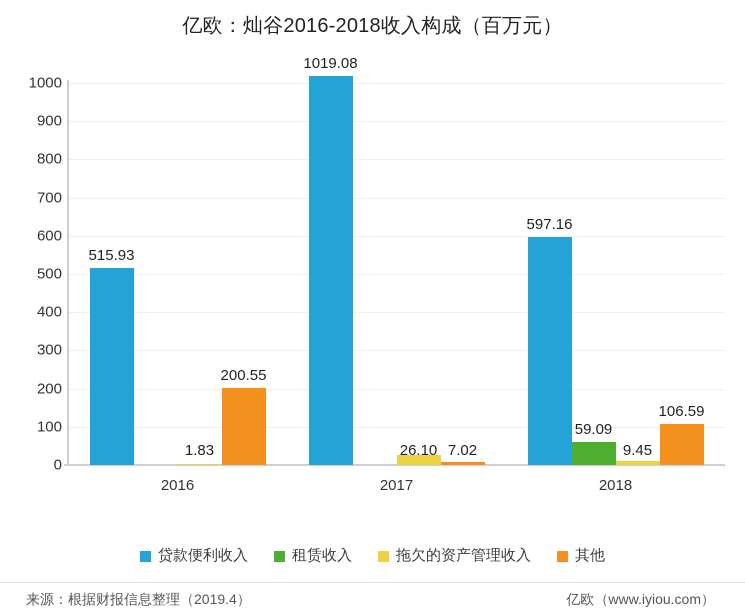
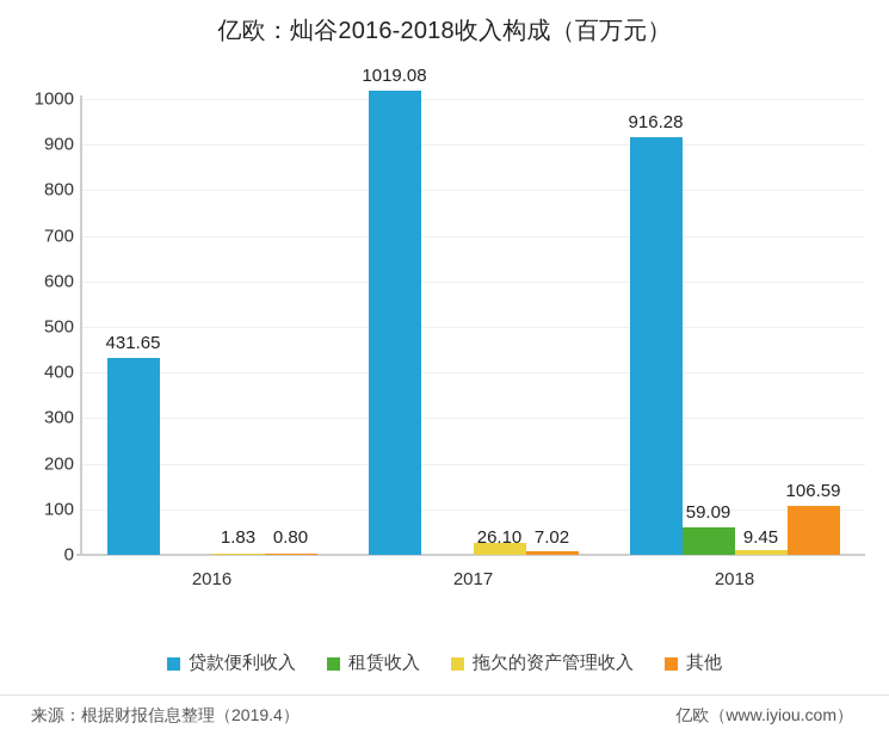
贷款便利收入/2016: 515.93 -> 431.65
其他/2016: 200.55 -> 0.80
贷款便利收入/2018: 597.16 -> 916.28
